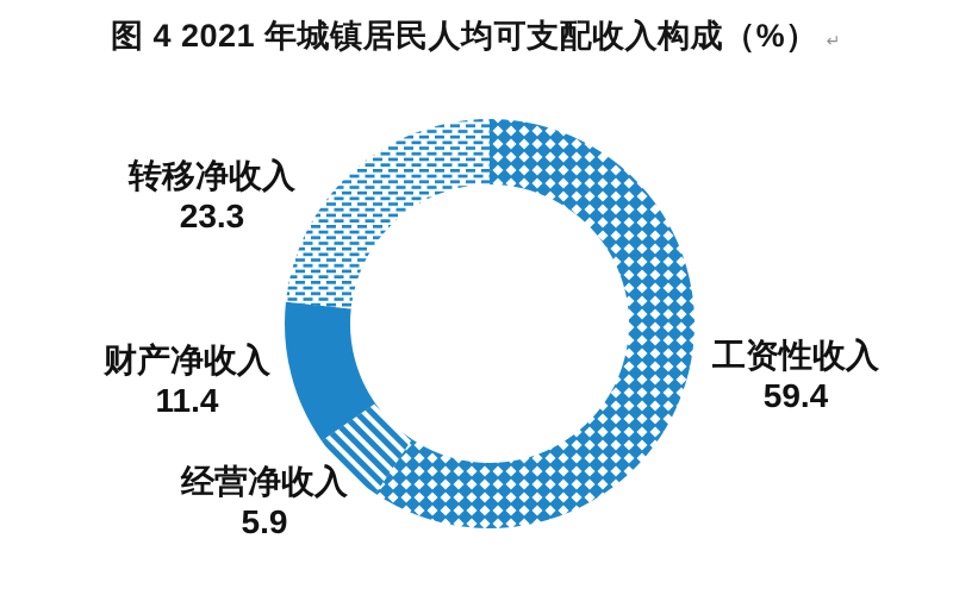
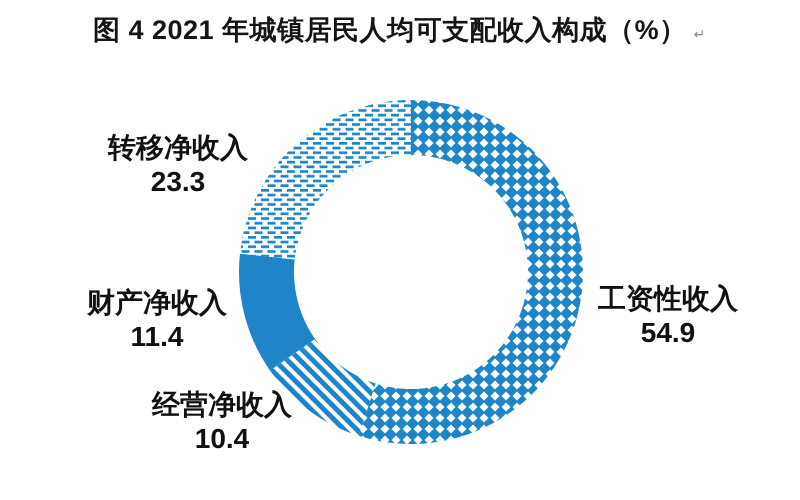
工资性收入: 59.4 -> 54.9
经营净收入: 5.9 -> 10.4
